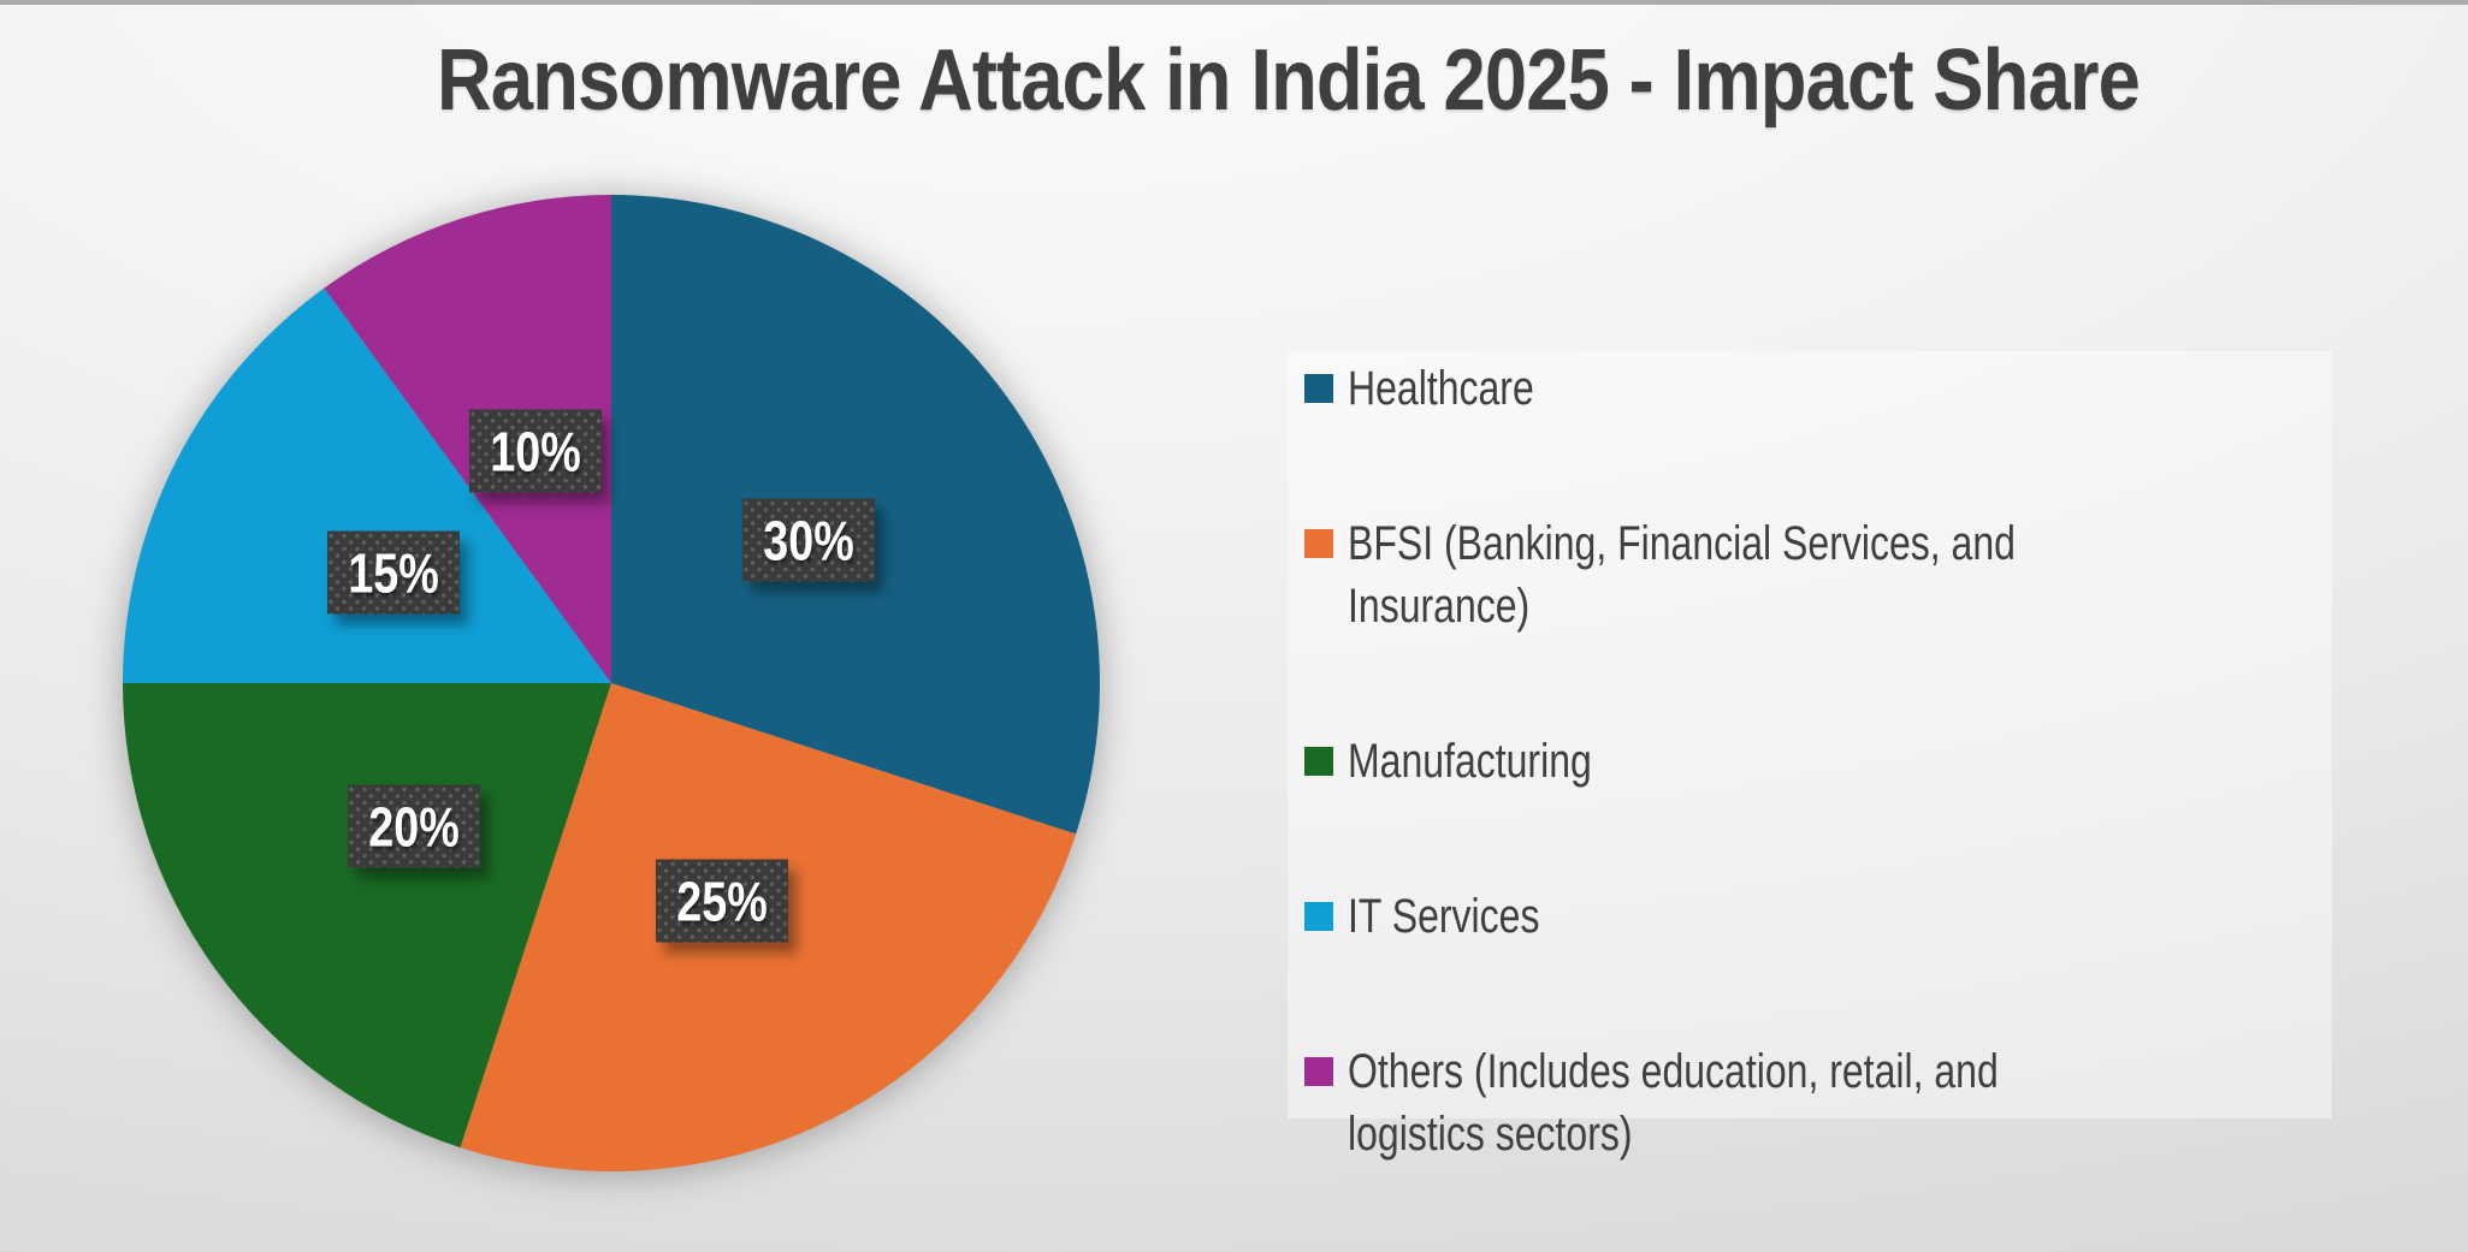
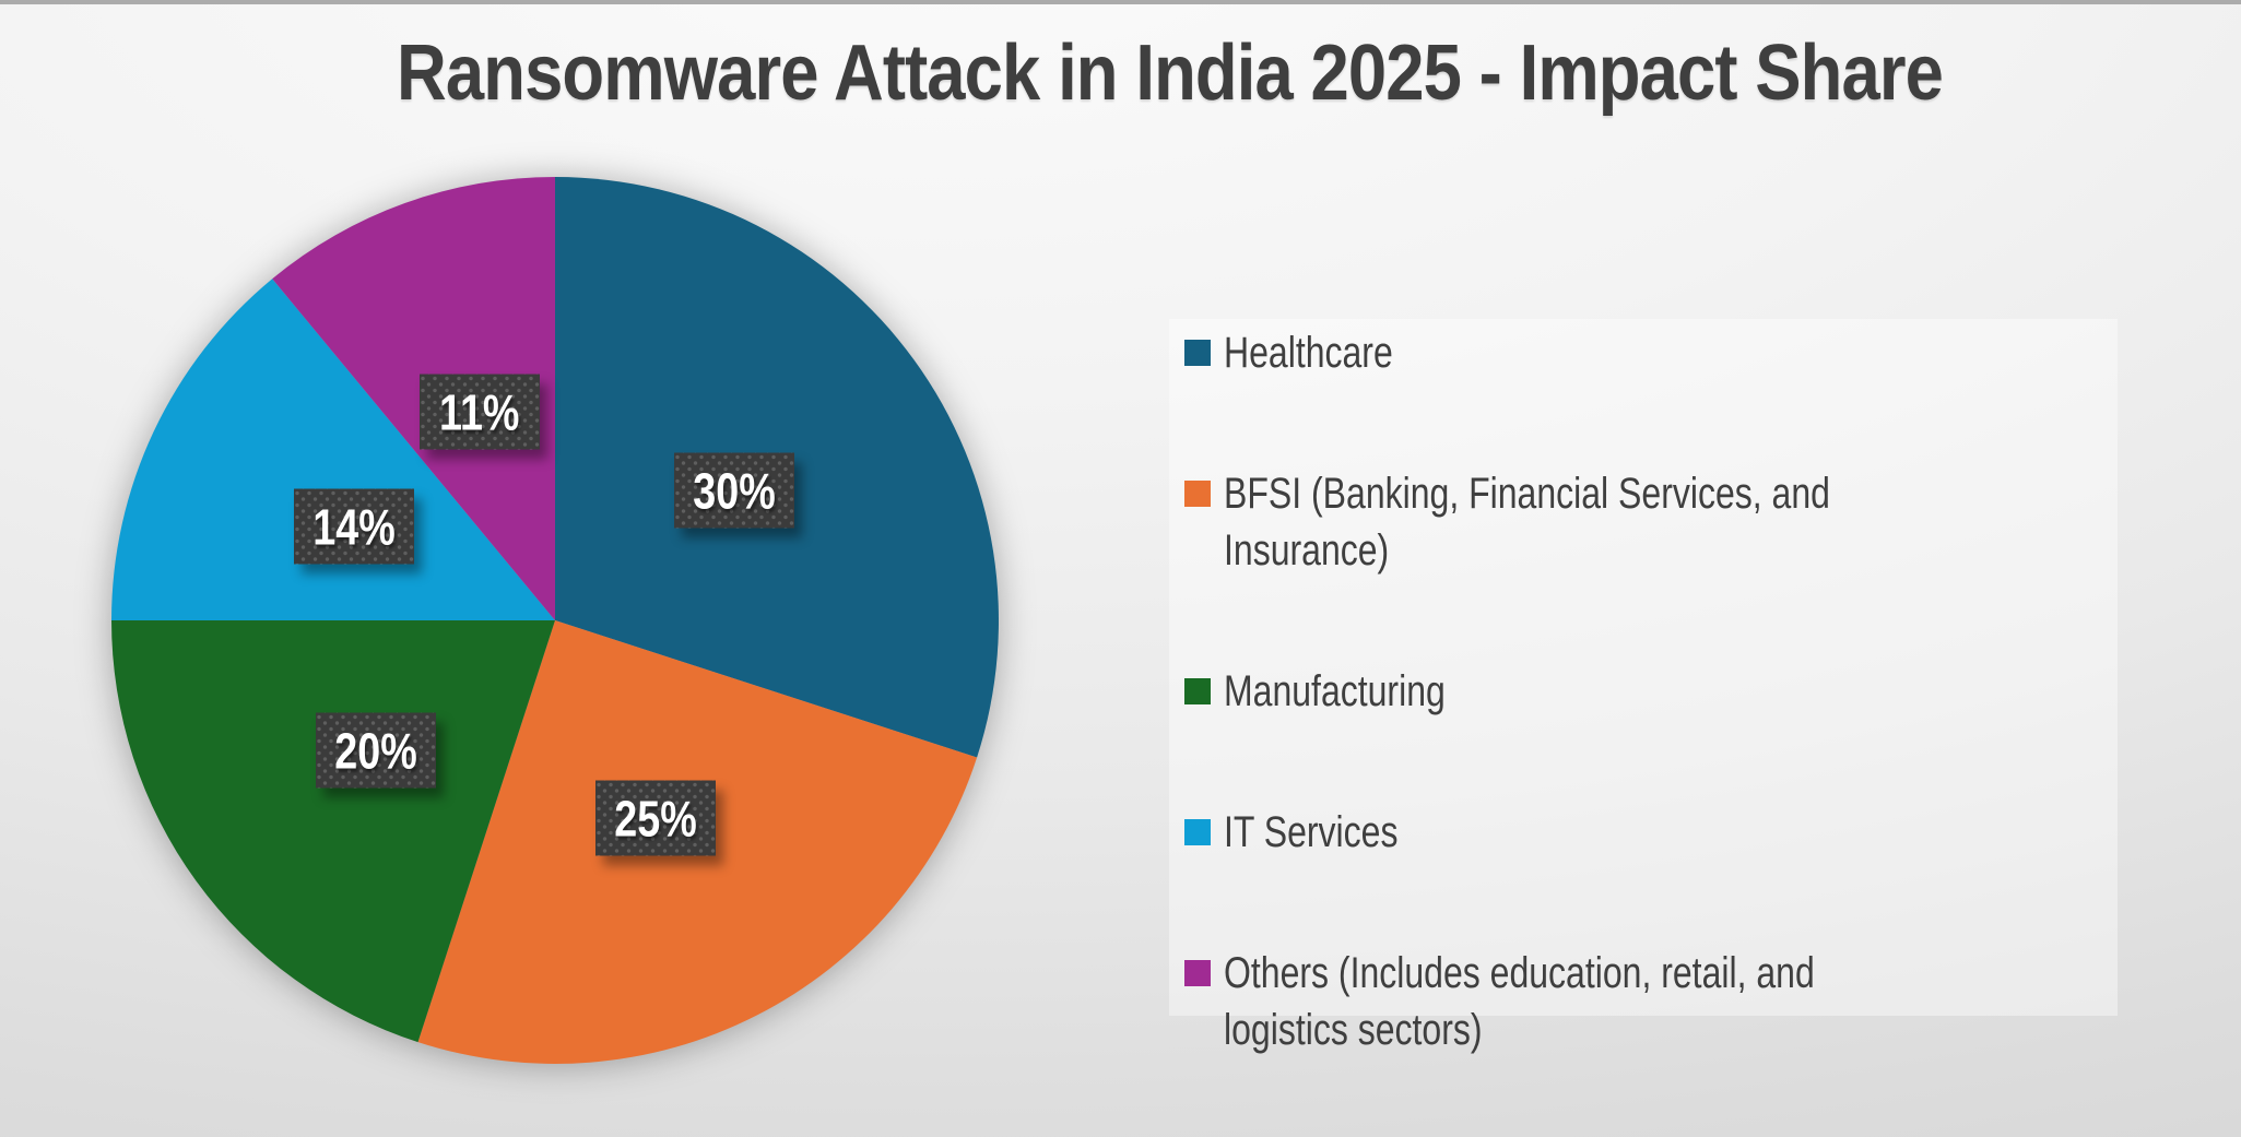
IT Services: 15% -> 14%
Others (Includes education, retail, and logistics sectors): 10% -> 11%
